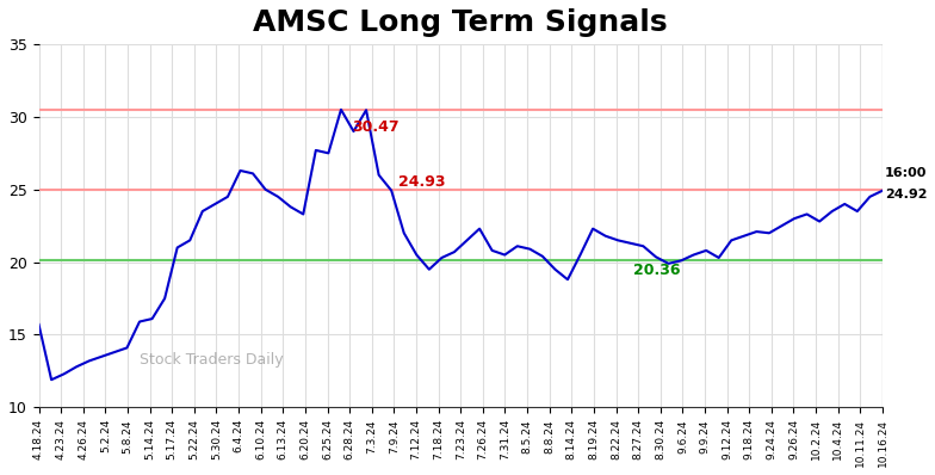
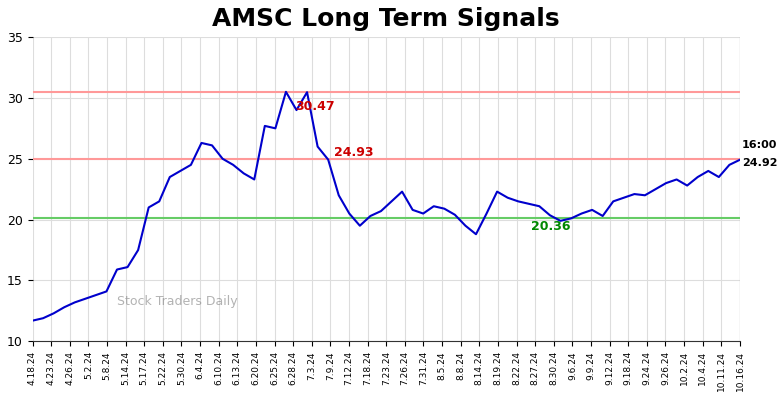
4.18.24: 15.7 -> 11.7
